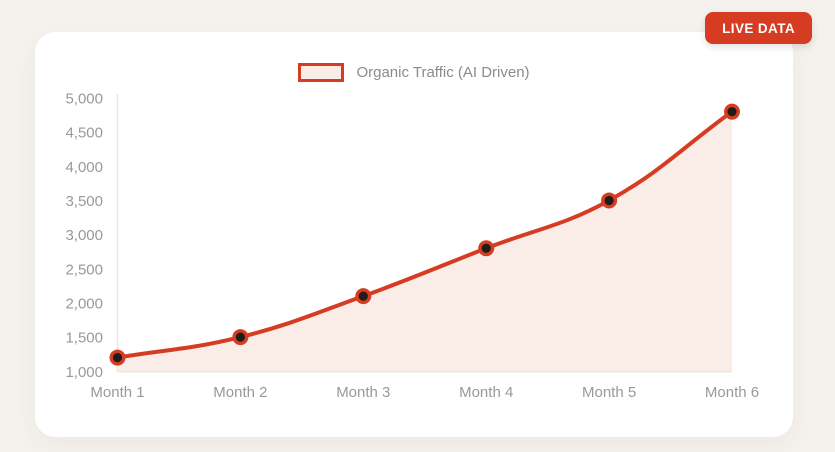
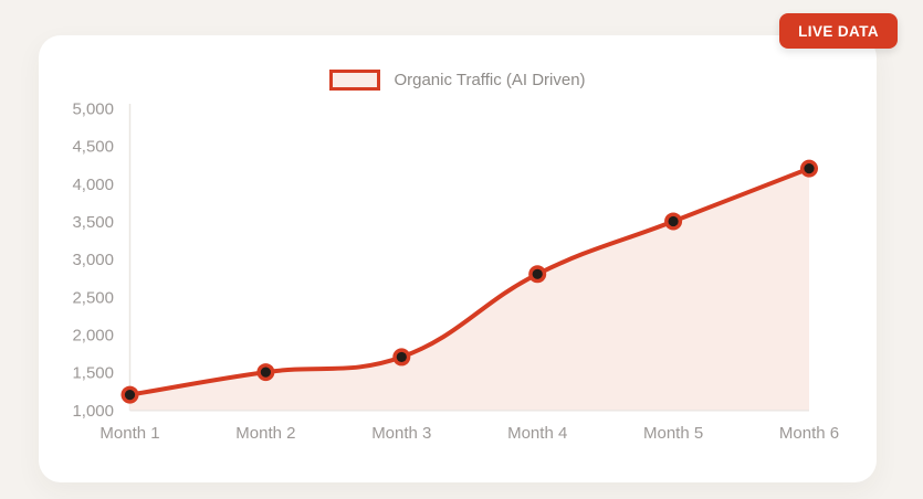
Month 3: 2100 -> 1700
Month 6: 4800 -> 4200
